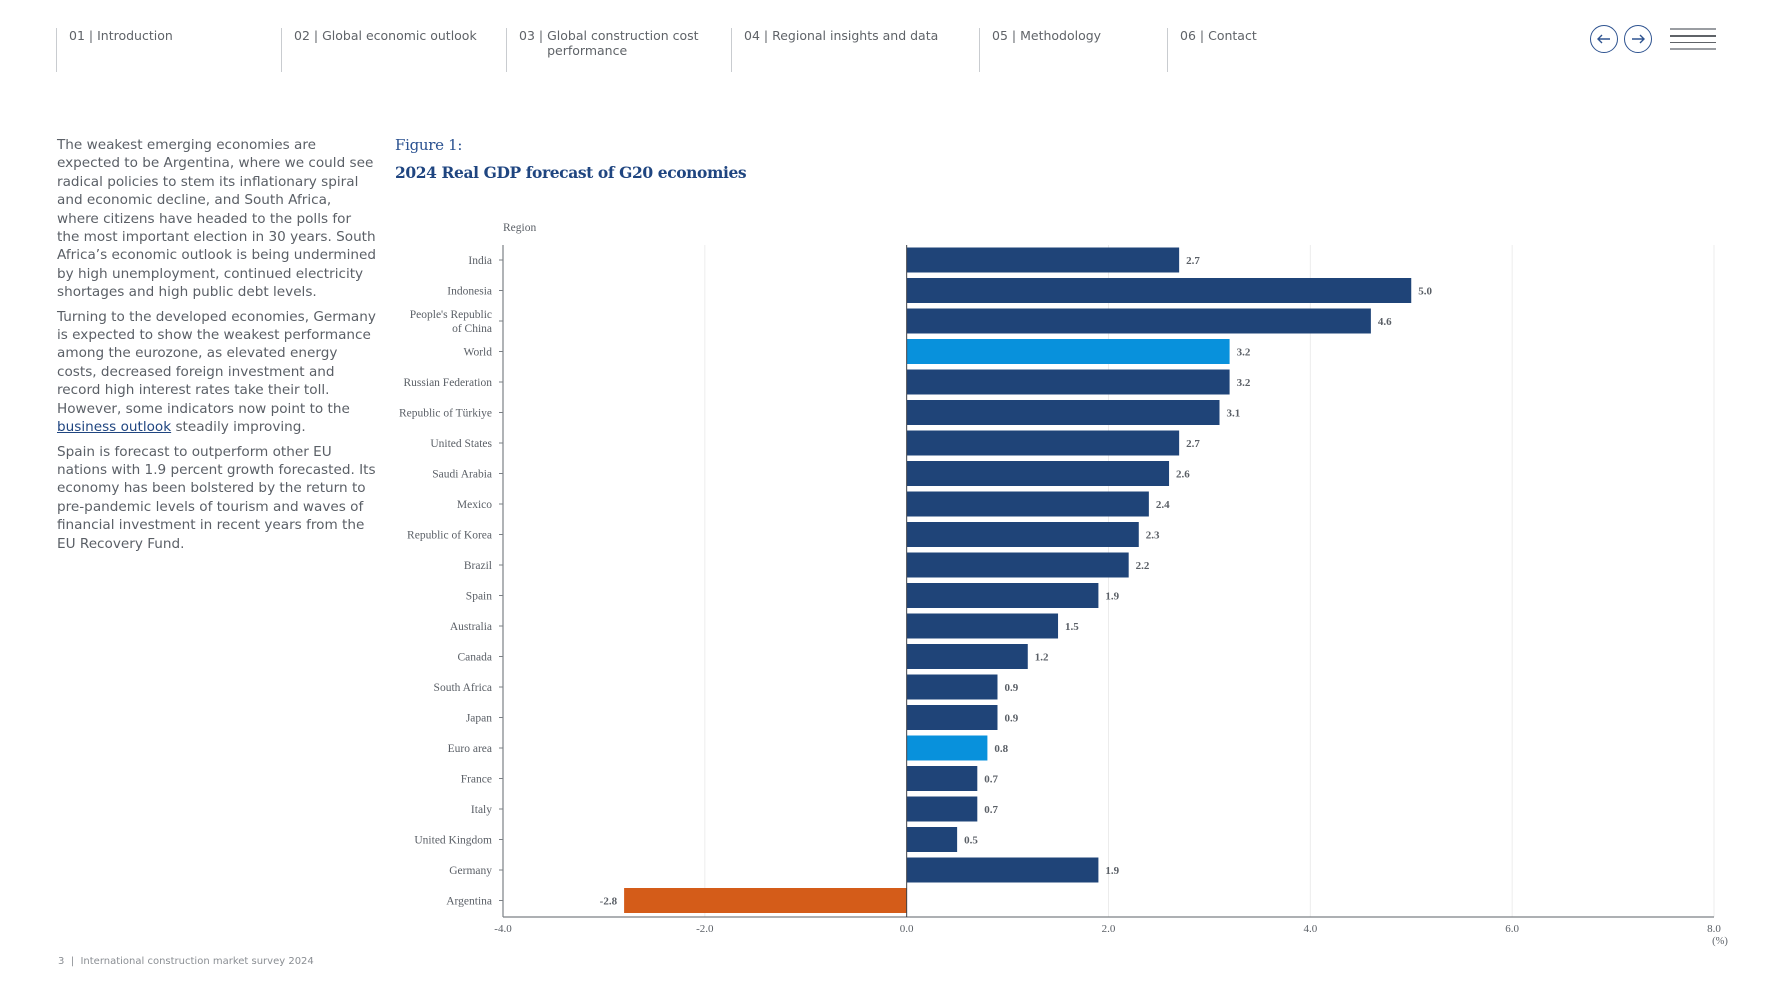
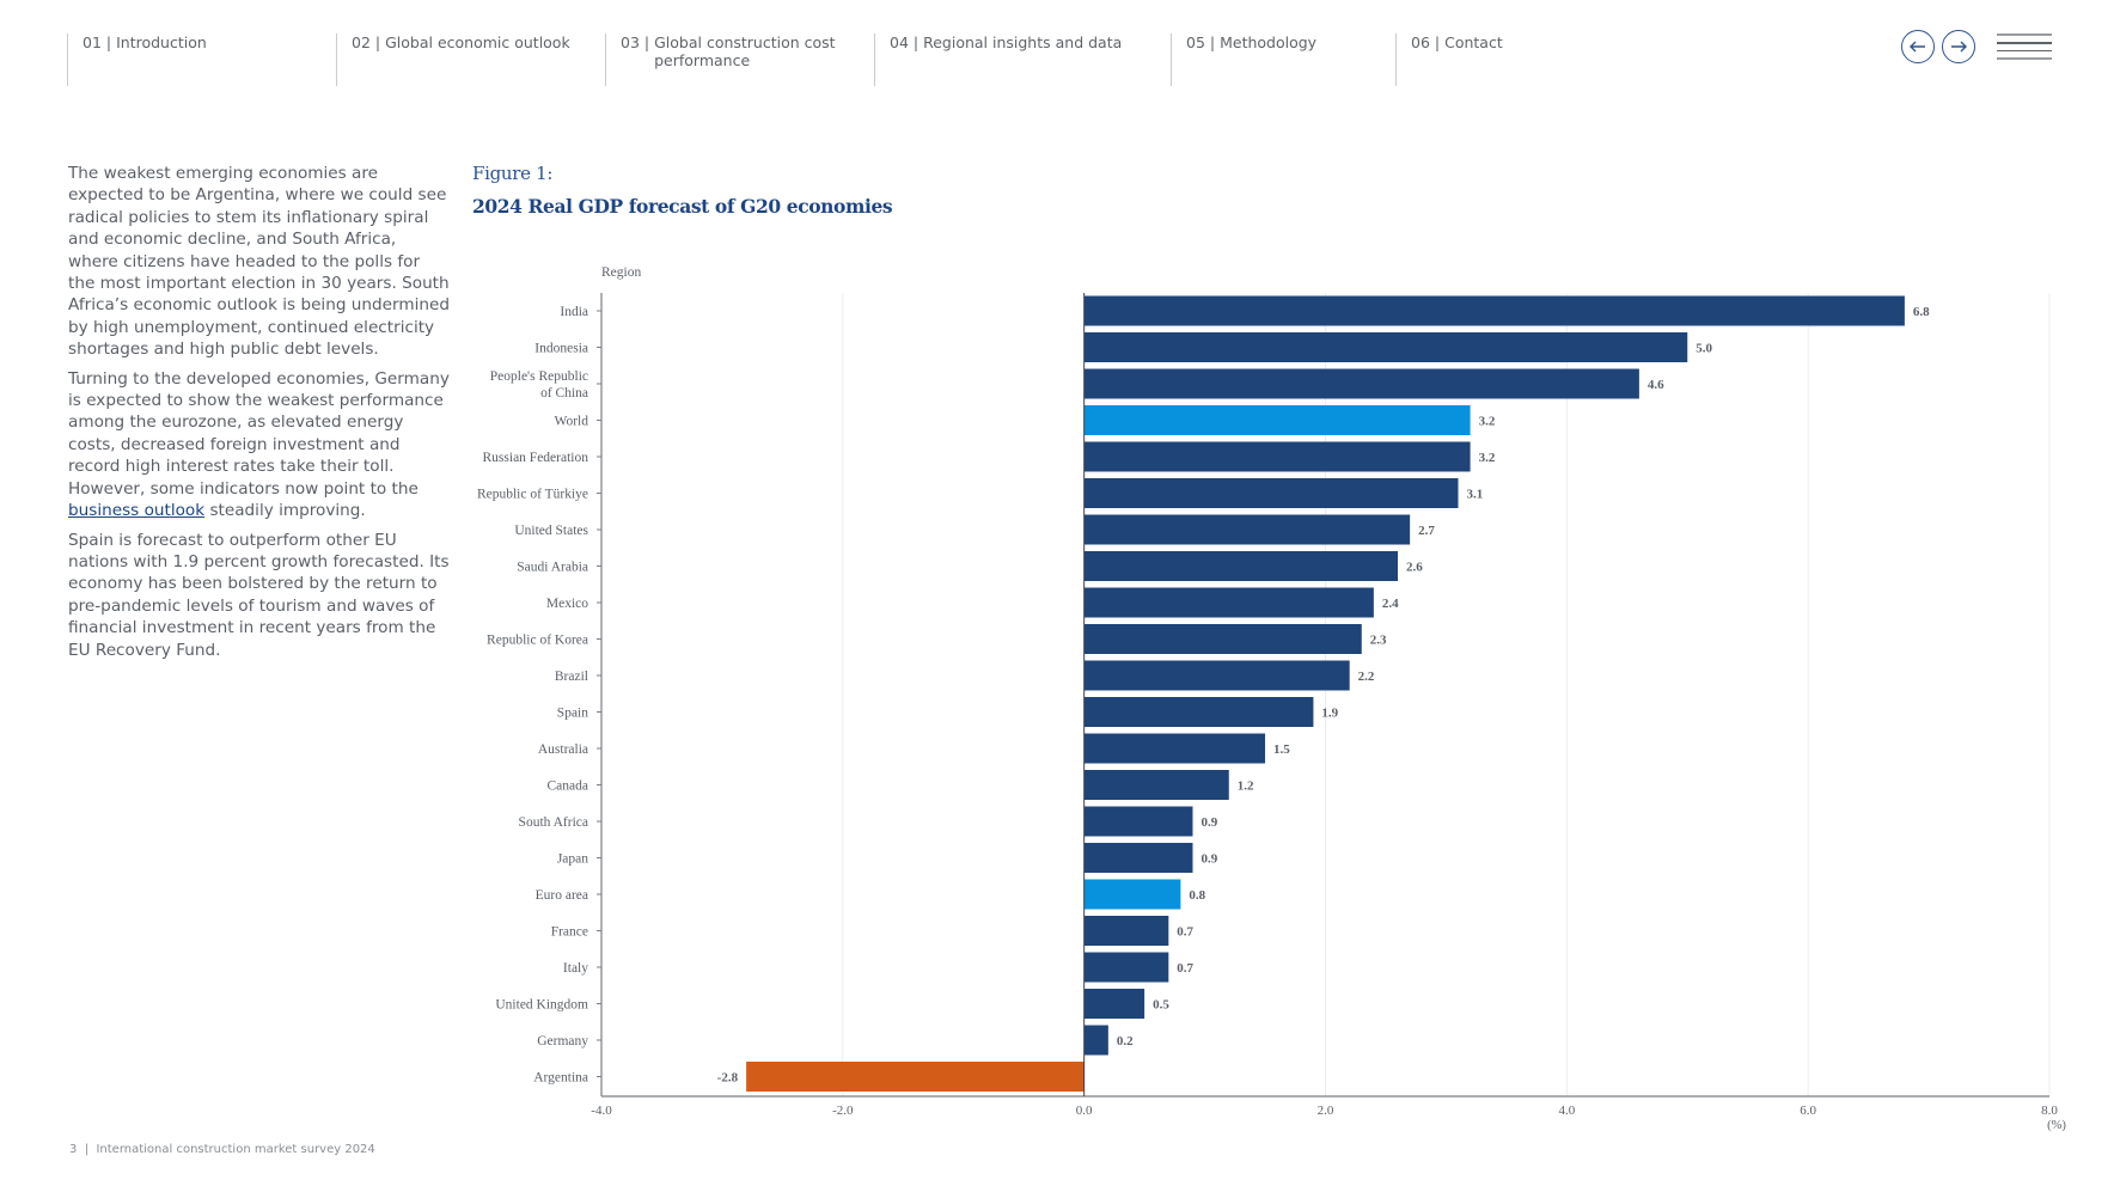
India: 2.7 -> 6.8
Germany: 1.9 -> 0.2
